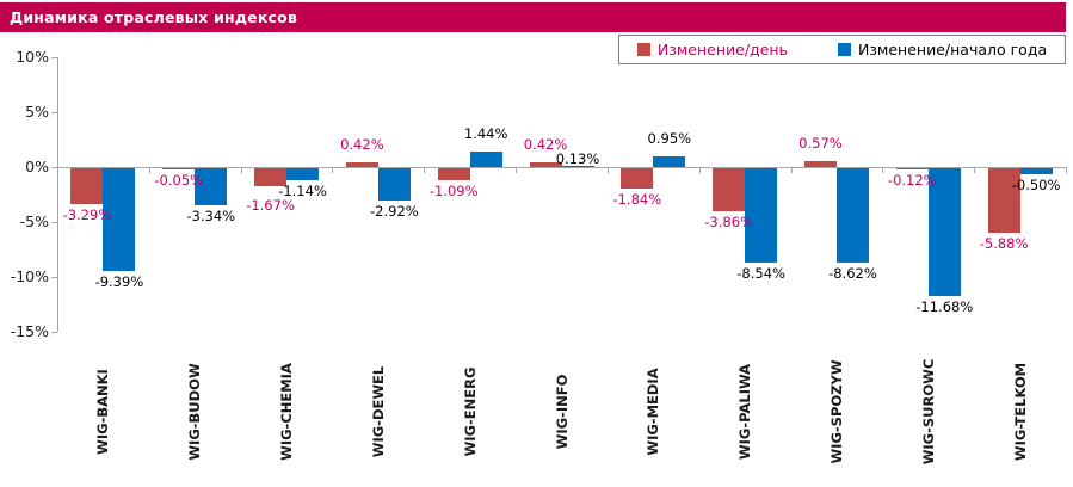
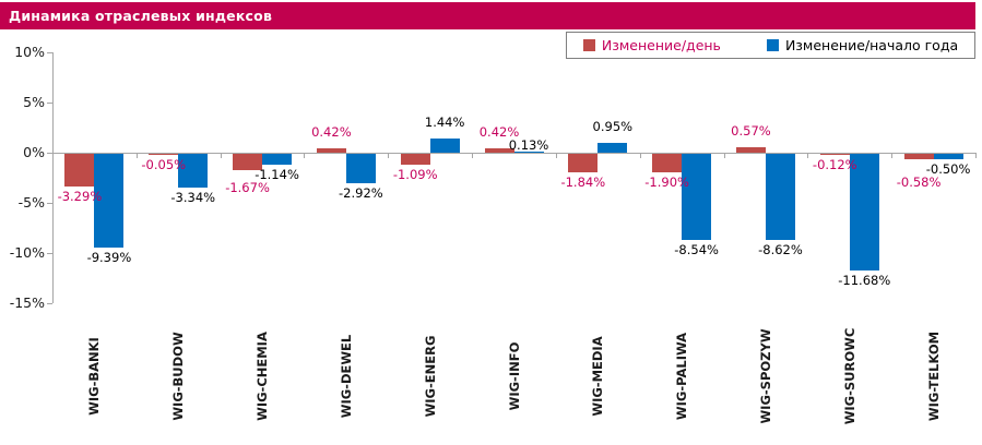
Изменение/день/WIG-PALIWA: -3.86% -> -1.90%
Изменение/день/WIG-TELKOM: -5.88% -> -0.58%
